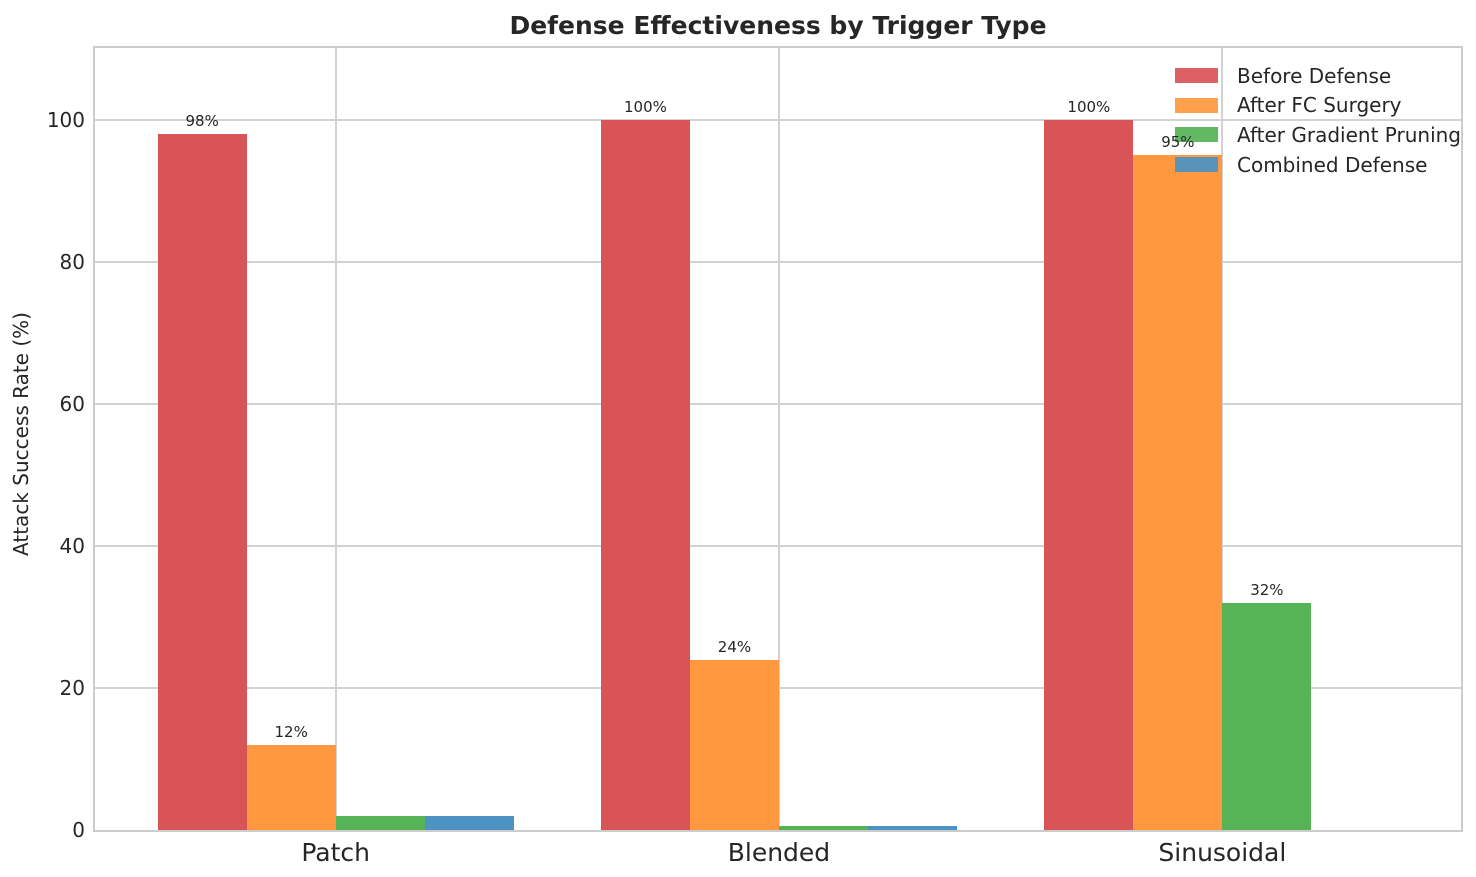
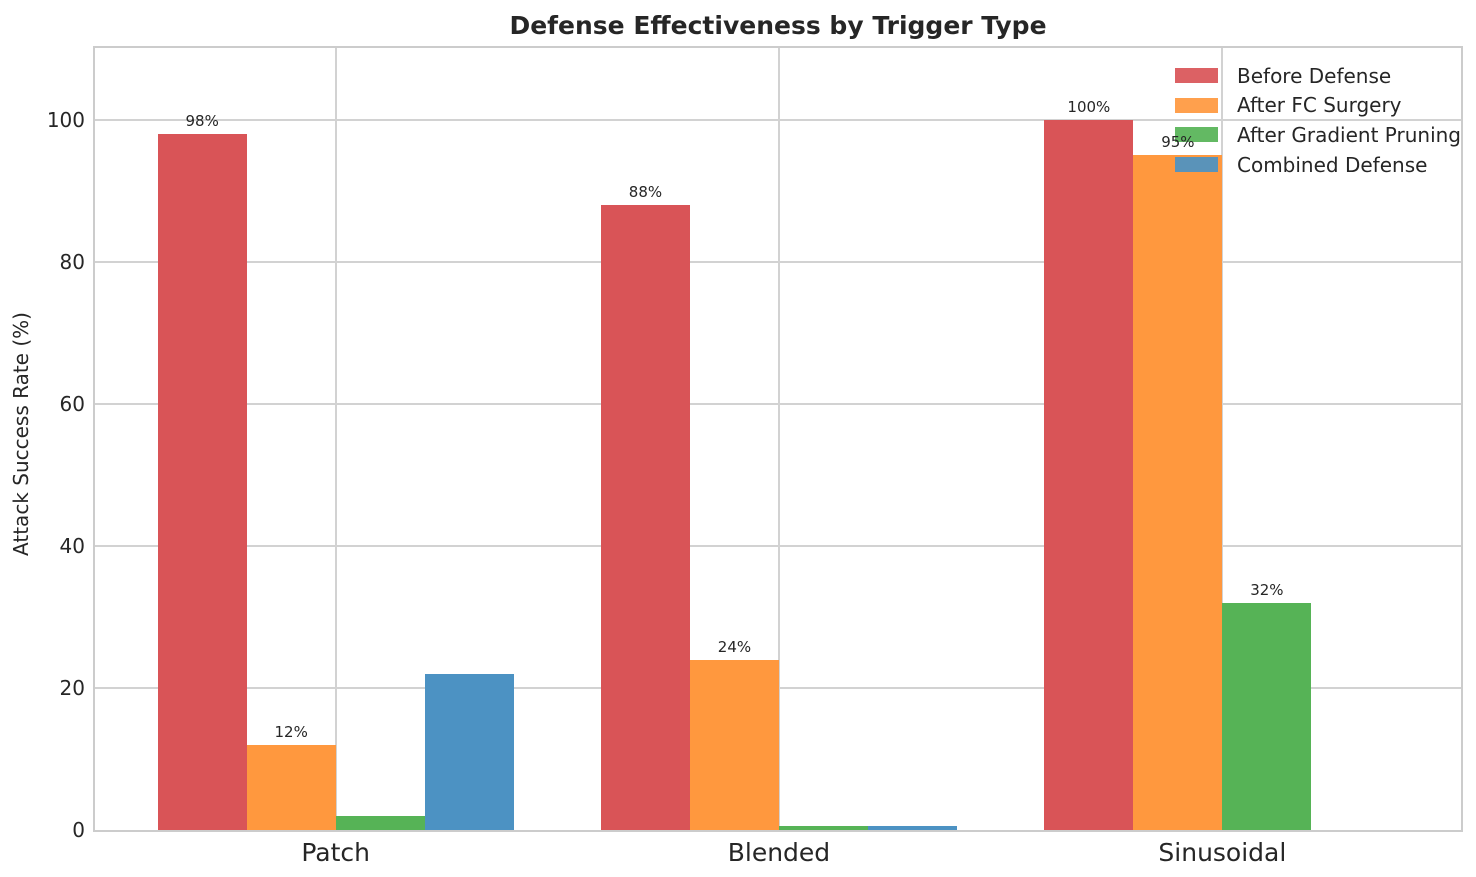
Combined Defense/Patch: 2 -> 22
Before Defense/Blended: 100% -> 88%
